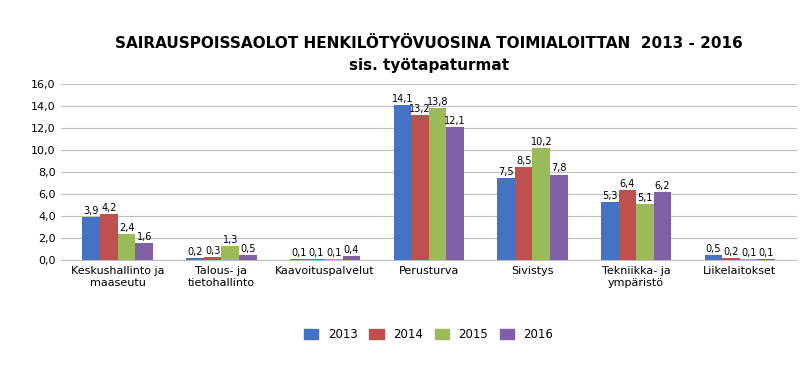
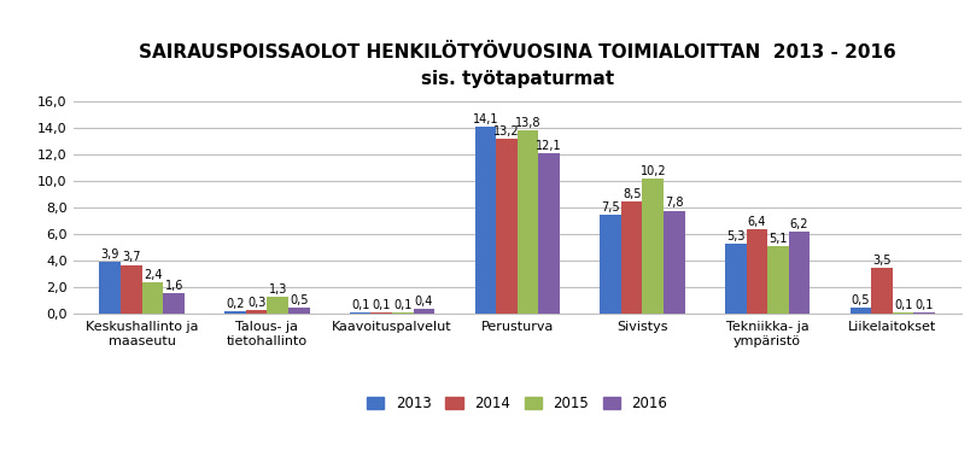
2014/Keskushallinto ja maaseutu: 4,2 -> 3,7
2014/Liikelaitokset: 0,2 -> 3,5
